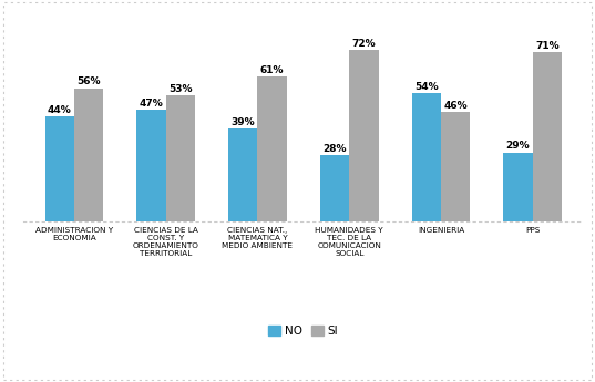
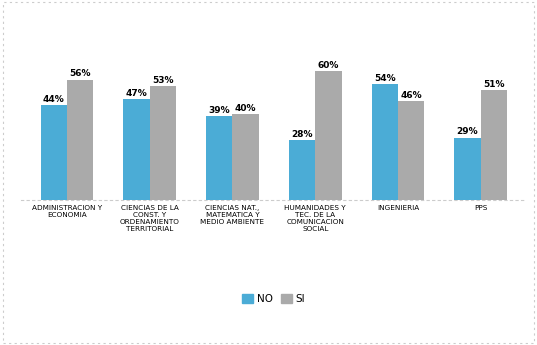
SI/CIENCIAS NAT., MATEMATICA Y MEDIO AMBIENTE: 61% -> 40%
SI/HUMANIDADES Y TEC. DE LA COMUNICACION SOCIAL: 72% -> 60%
SI/PPS: 71% -> 51%
